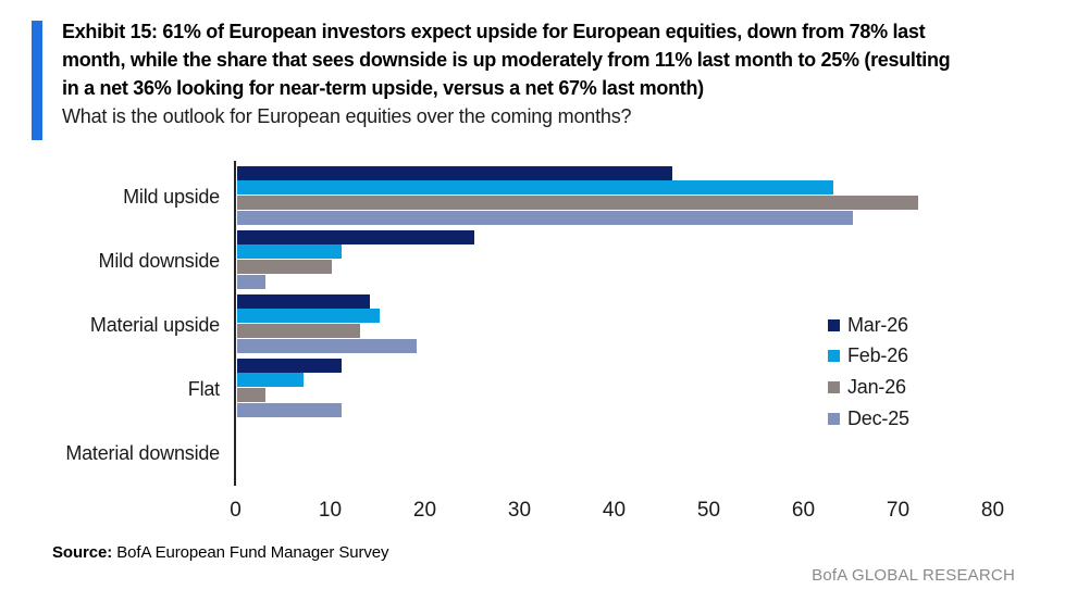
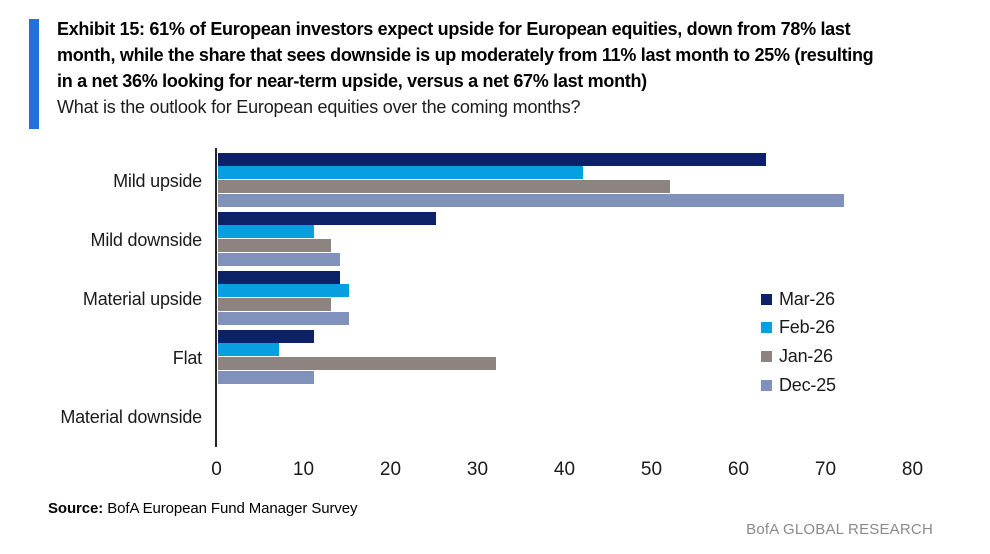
Mar-26/Mild upside: 46 -> 63
Feb-26/Mild upside: 63 -> 42
Jan-26/Mild upside: 72 -> 52
Dec-25/Mild upside: 65 -> 72
Jan-26/Mild downside: 10 -> 13
Dec-25/Mild downside: 3 -> 14
Dec-25/Material upside: 19 -> 15
Jan-26/Flat: 3 -> 32
